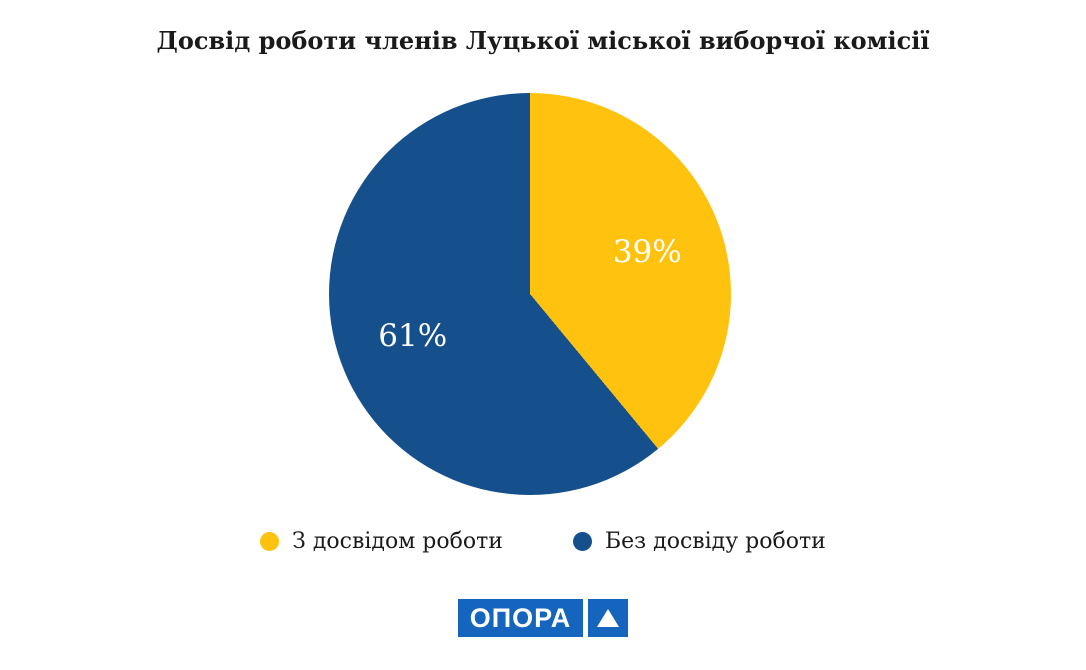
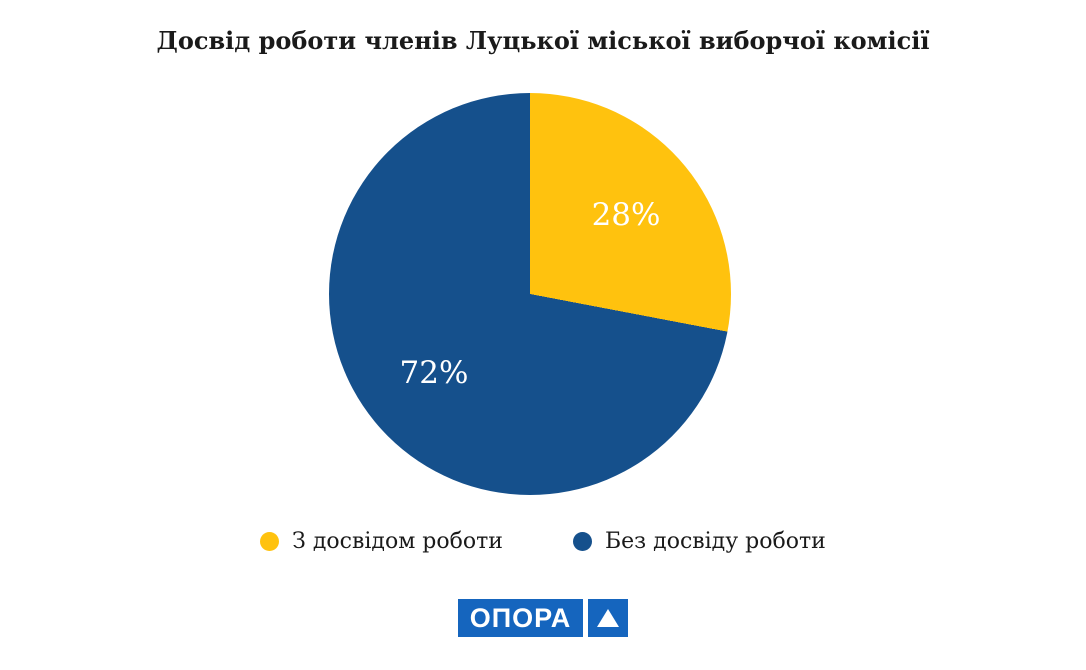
З досвідом роботи: 39% -> 28%
Без досвіду роботи: 61% -> 72%
